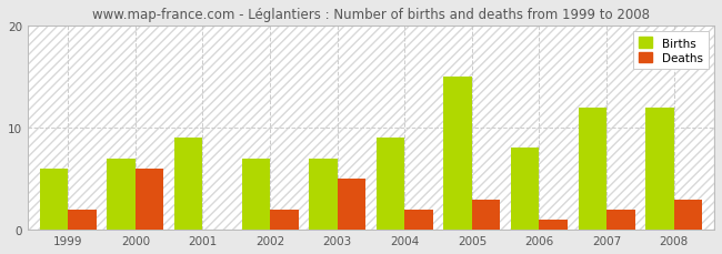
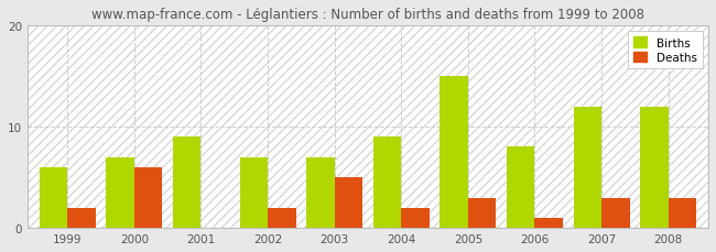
Deaths/2007: 2 -> 3
